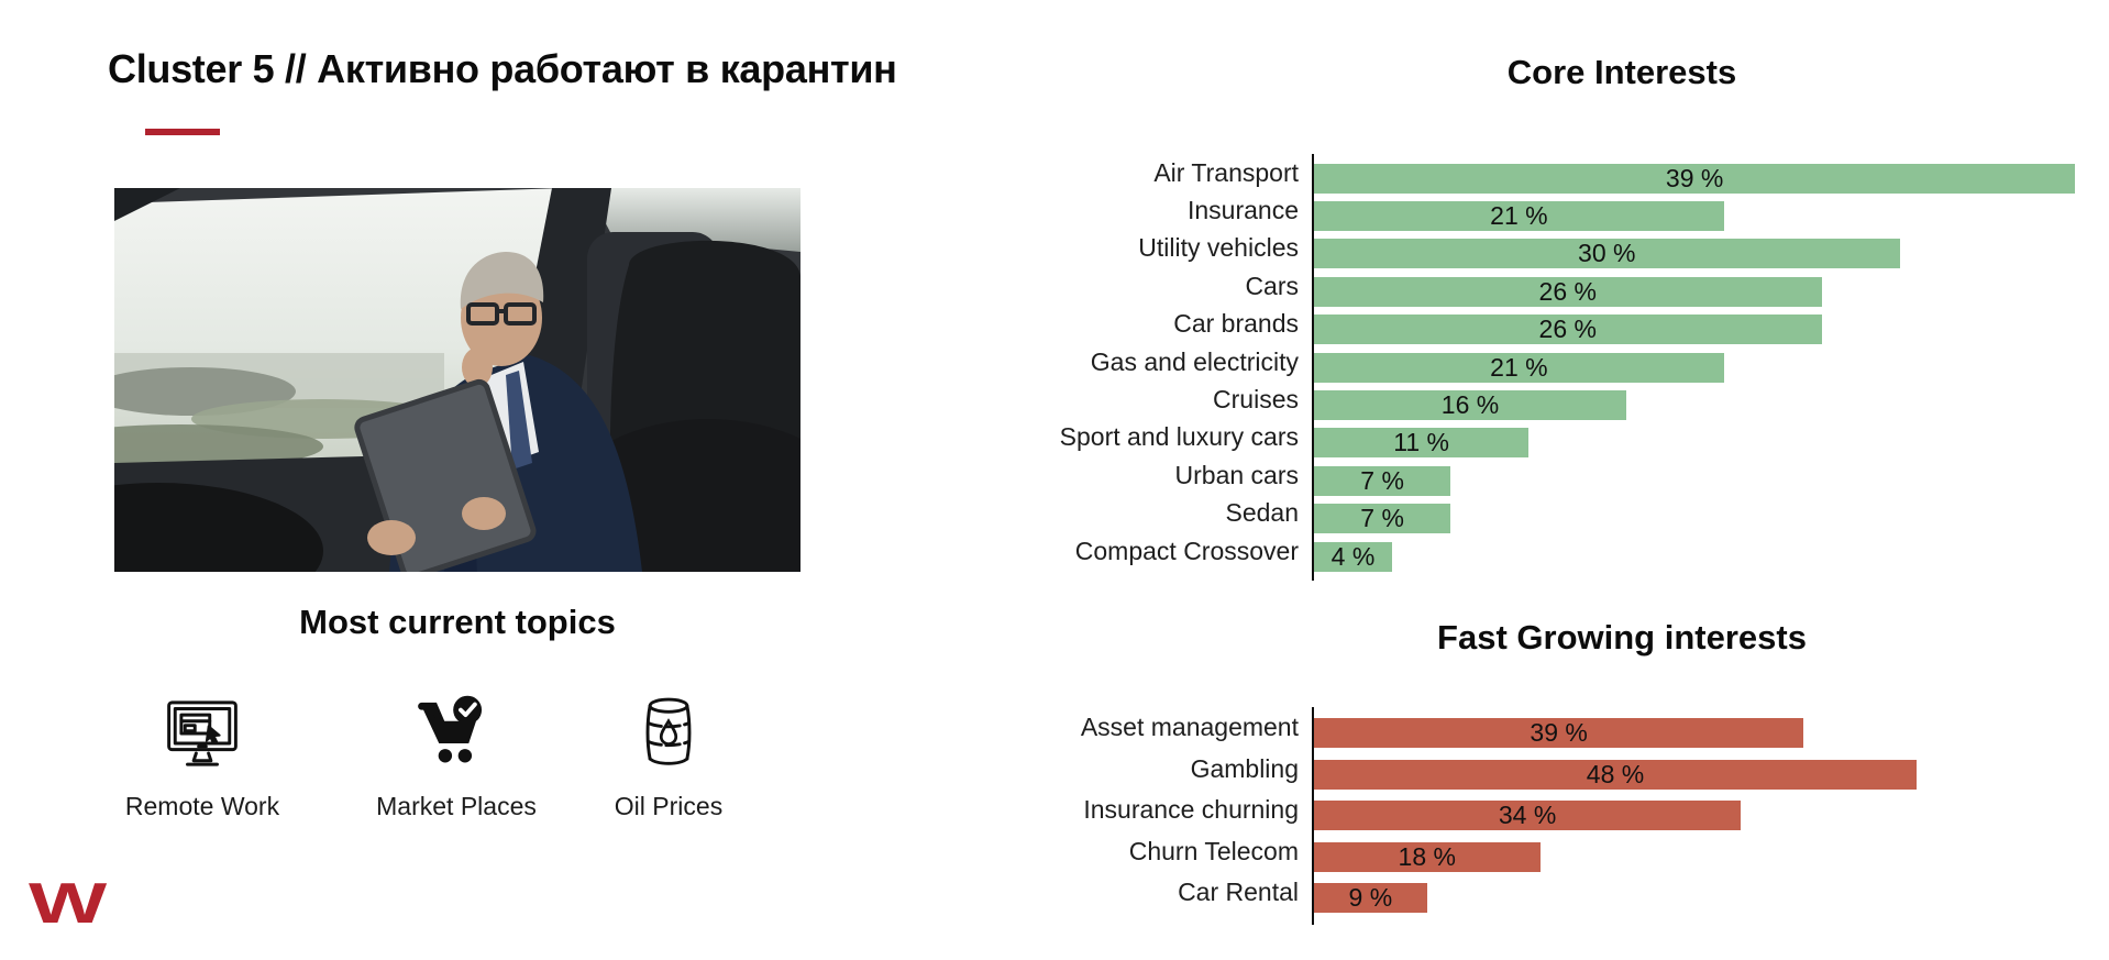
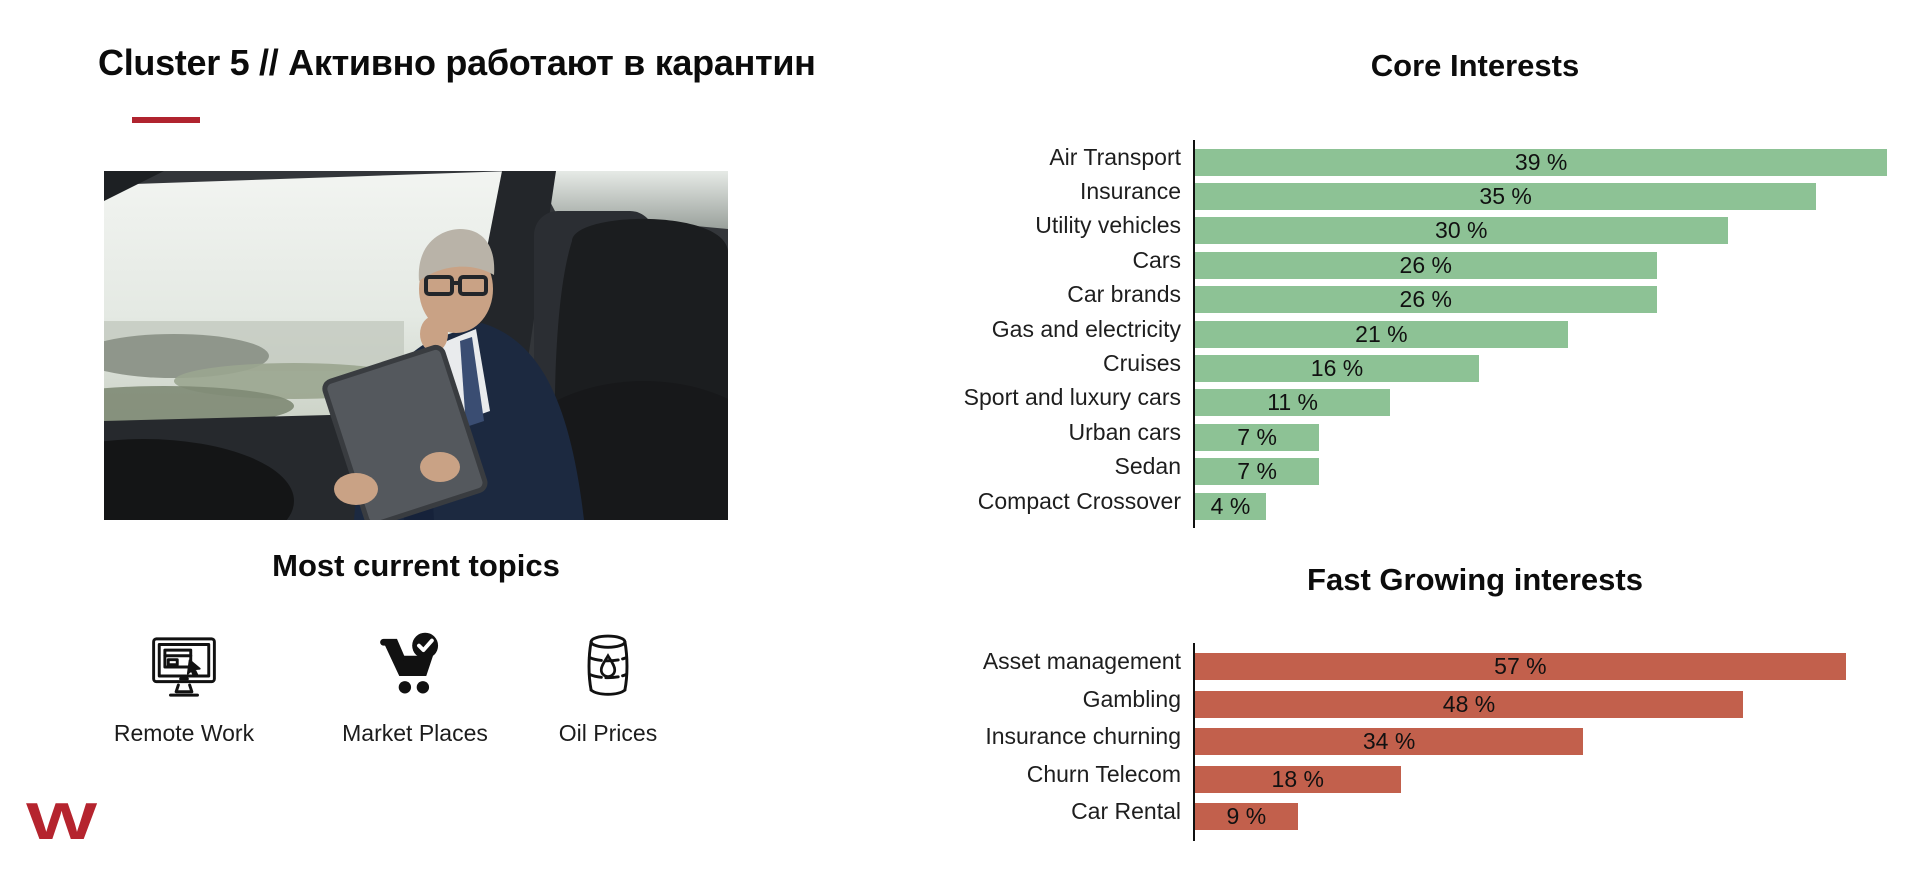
Core Interests/Insurance: 21 -> 35
Fast Growing interests/Asset management: 39 -> 57
